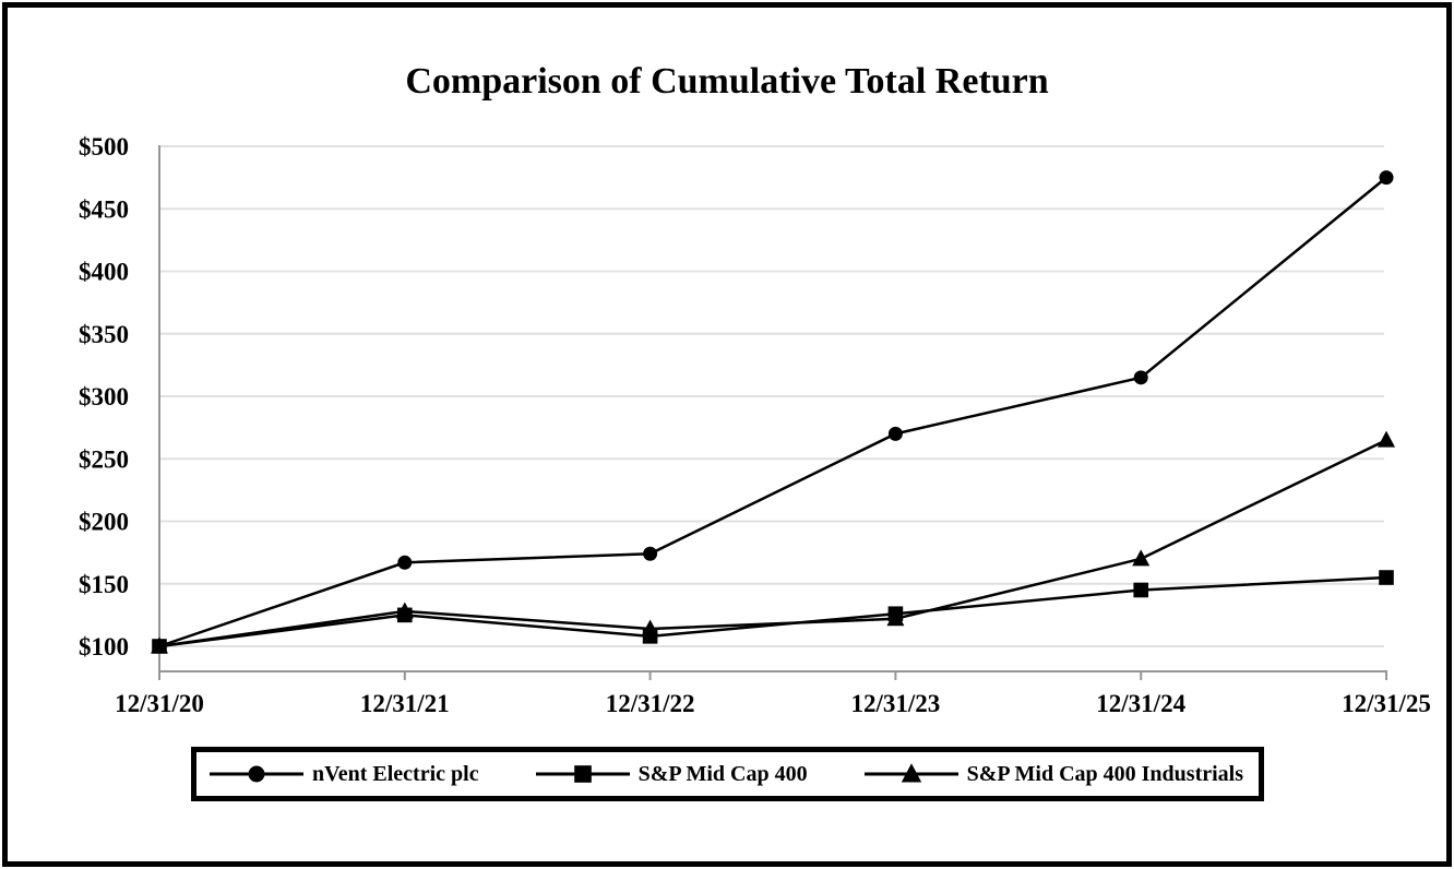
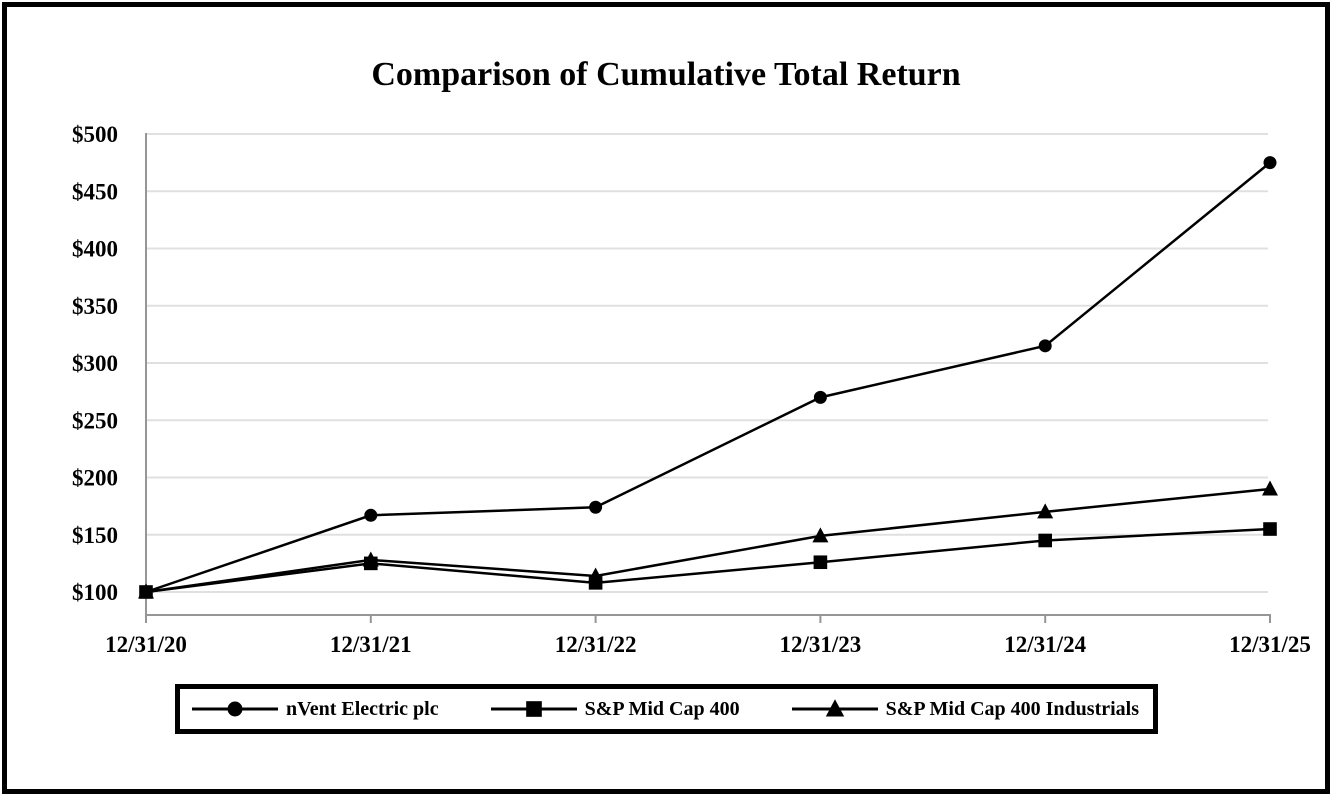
S&P Mid Cap 400 Industrials/12/31/23: $122 -> $149
S&P Mid Cap 400 Industrials/12/31/25: $265 -> $190
